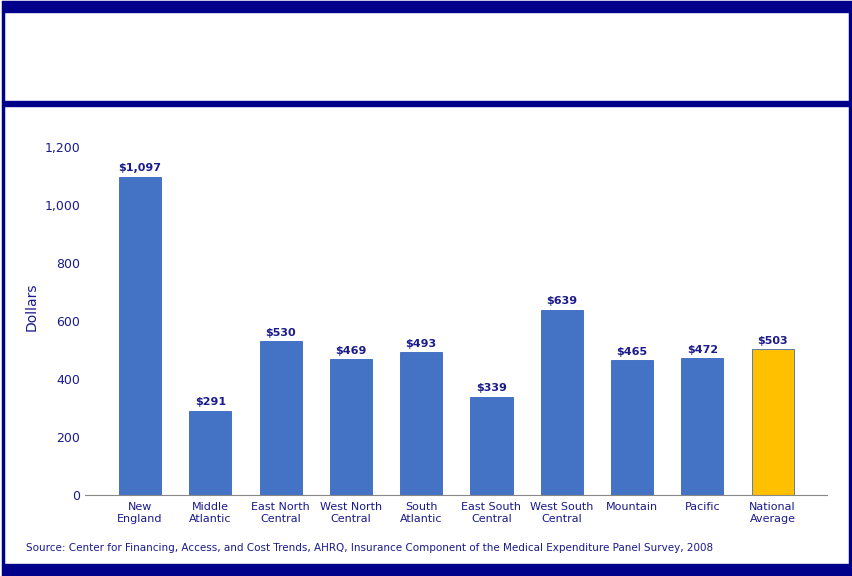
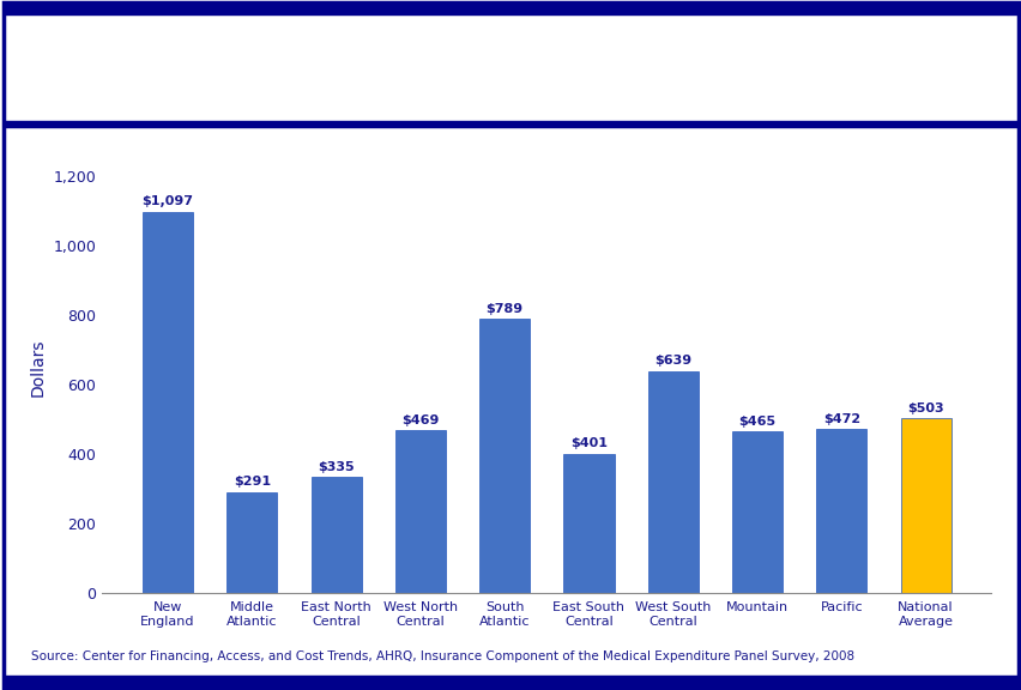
East North Central: $530 -> $335
South Atlantic: $493 -> $789
East South Central: $339 -> $401
